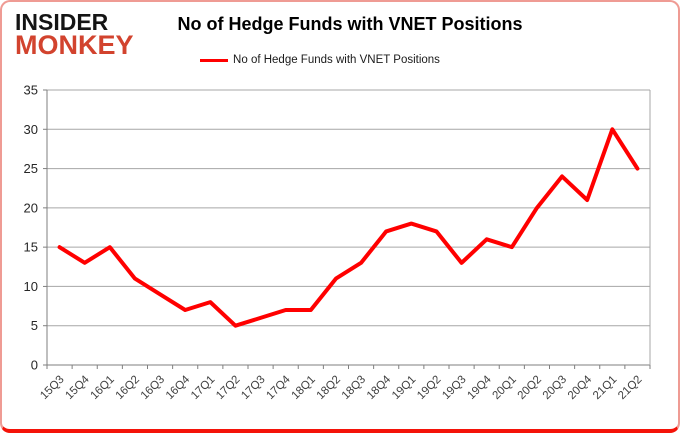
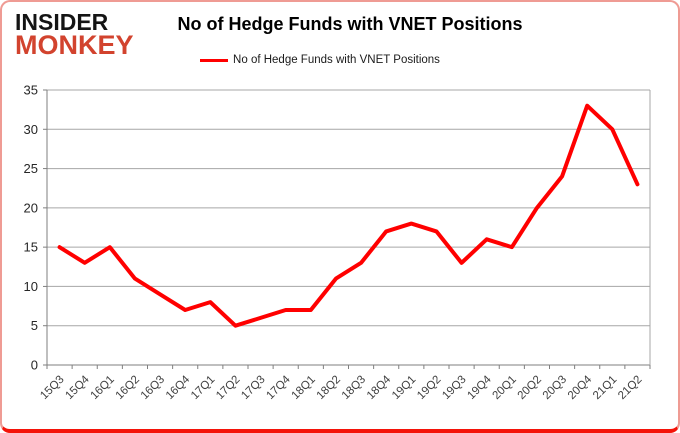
20Q4: 21 -> 33
21Q2: 25 -> 23
